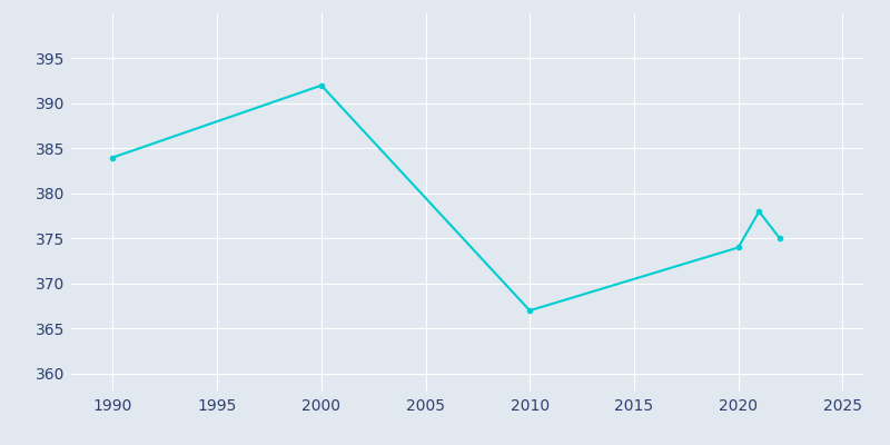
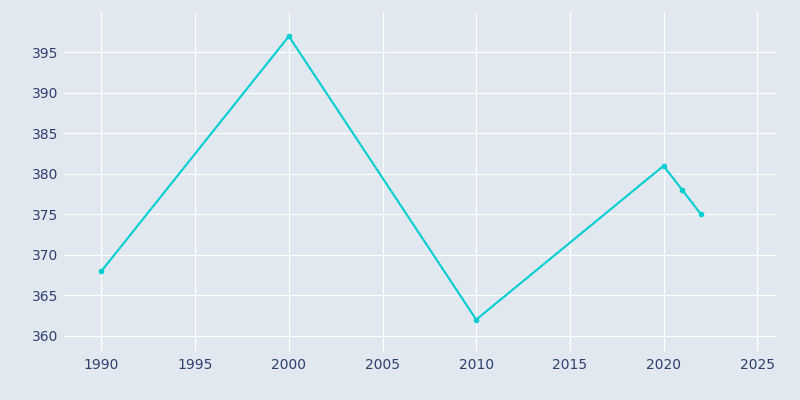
1990: 384 -> 368
2000: 392 -> 397
2010: 367 -> 362
2020: 374 -> 381
